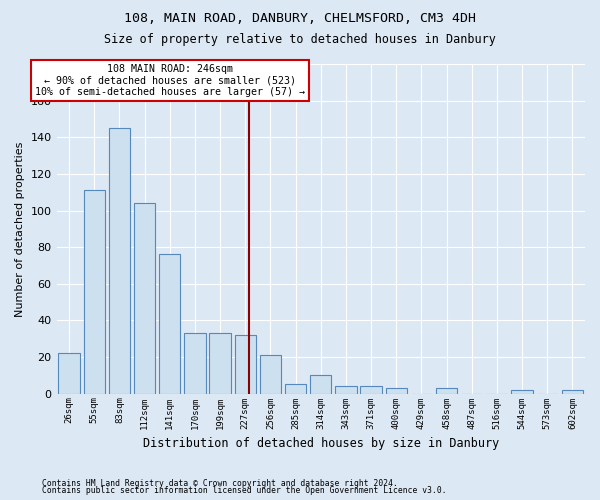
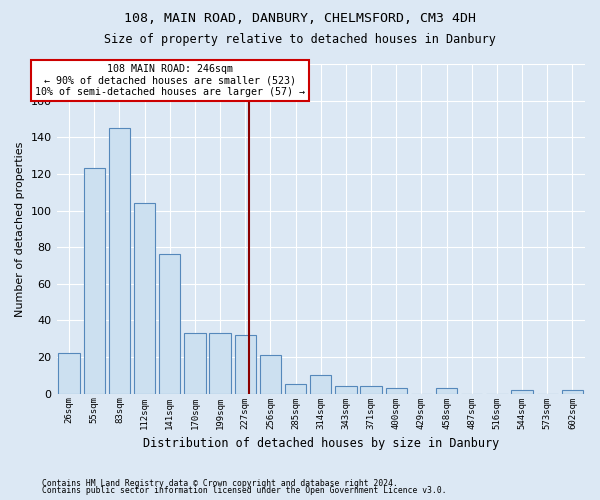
55sqm: 111 -> 123
